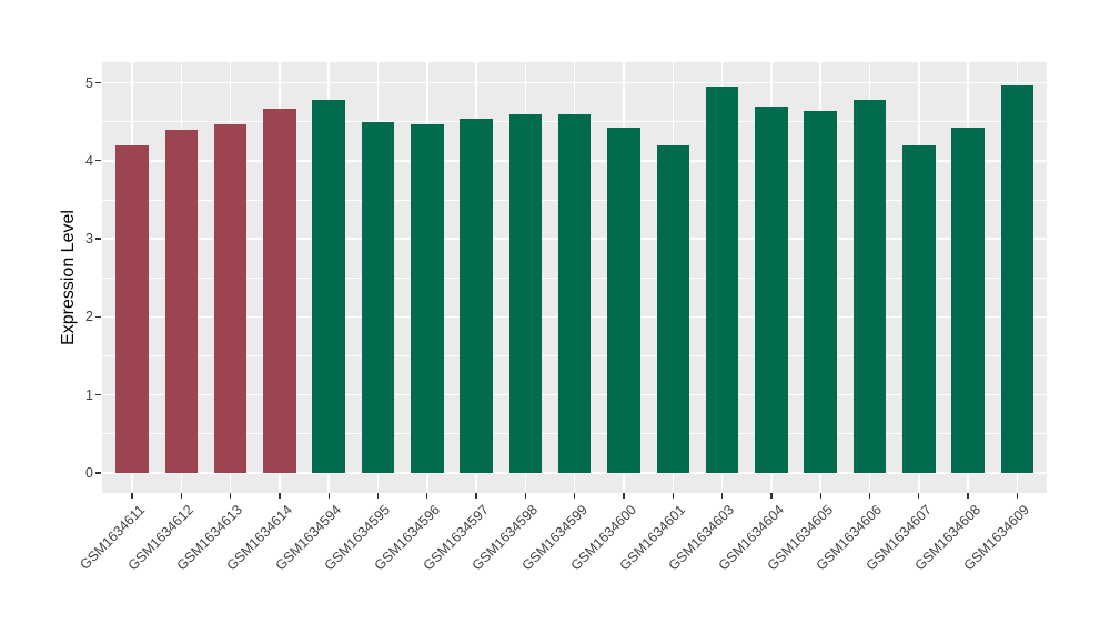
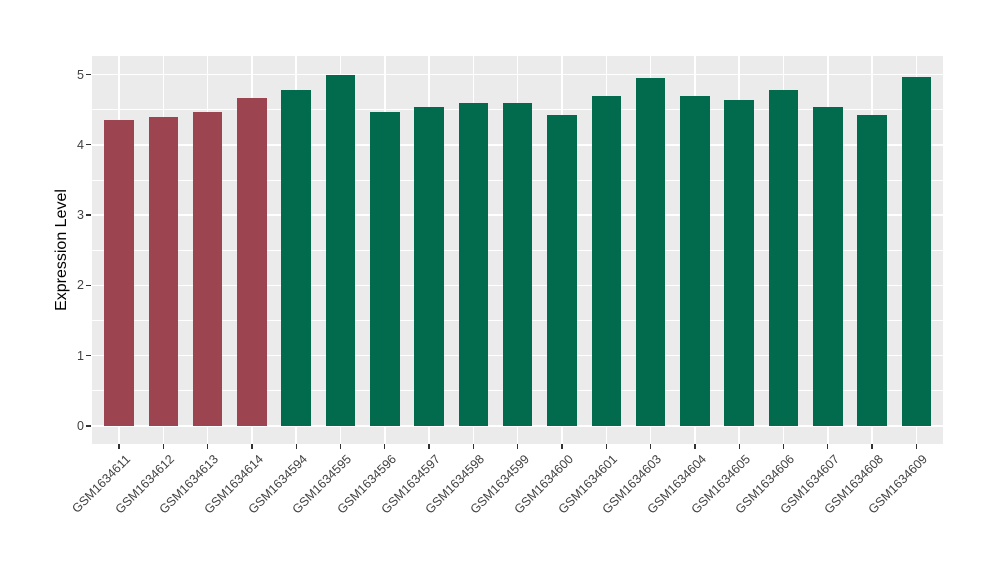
GSM1634611: 4.2 -> 4.4
GSM1634595: 4.5 -> 5.0
GSM1634601: 4.2 -> 4.7
GSM1634607: 4.2 -> 4.5
